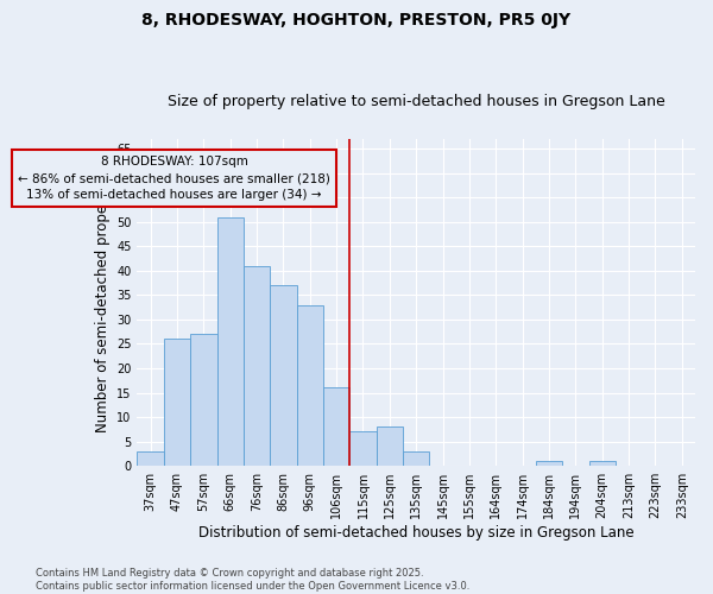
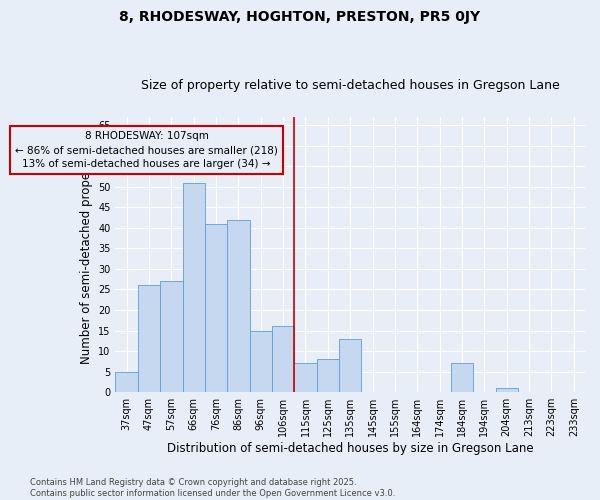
37sqm: 3 -> 5
86sqm: 37 -> 42
96sqm: 33 -> 15
135sqm: 3 -> 13
184sqm: 1 -> 7
